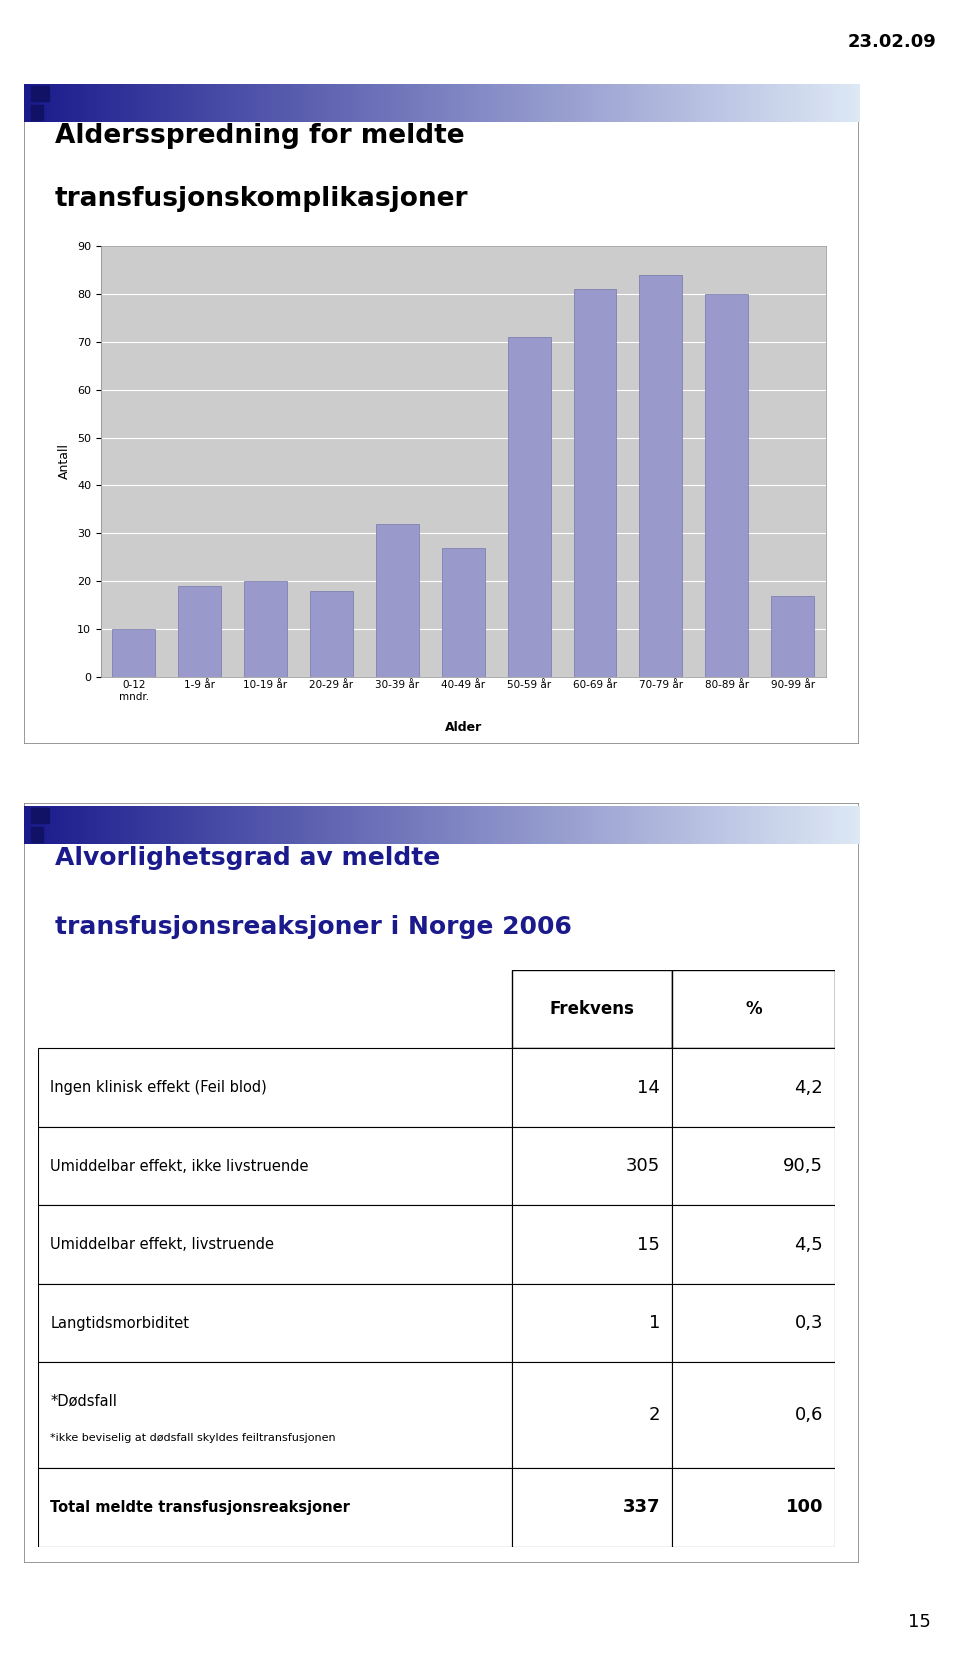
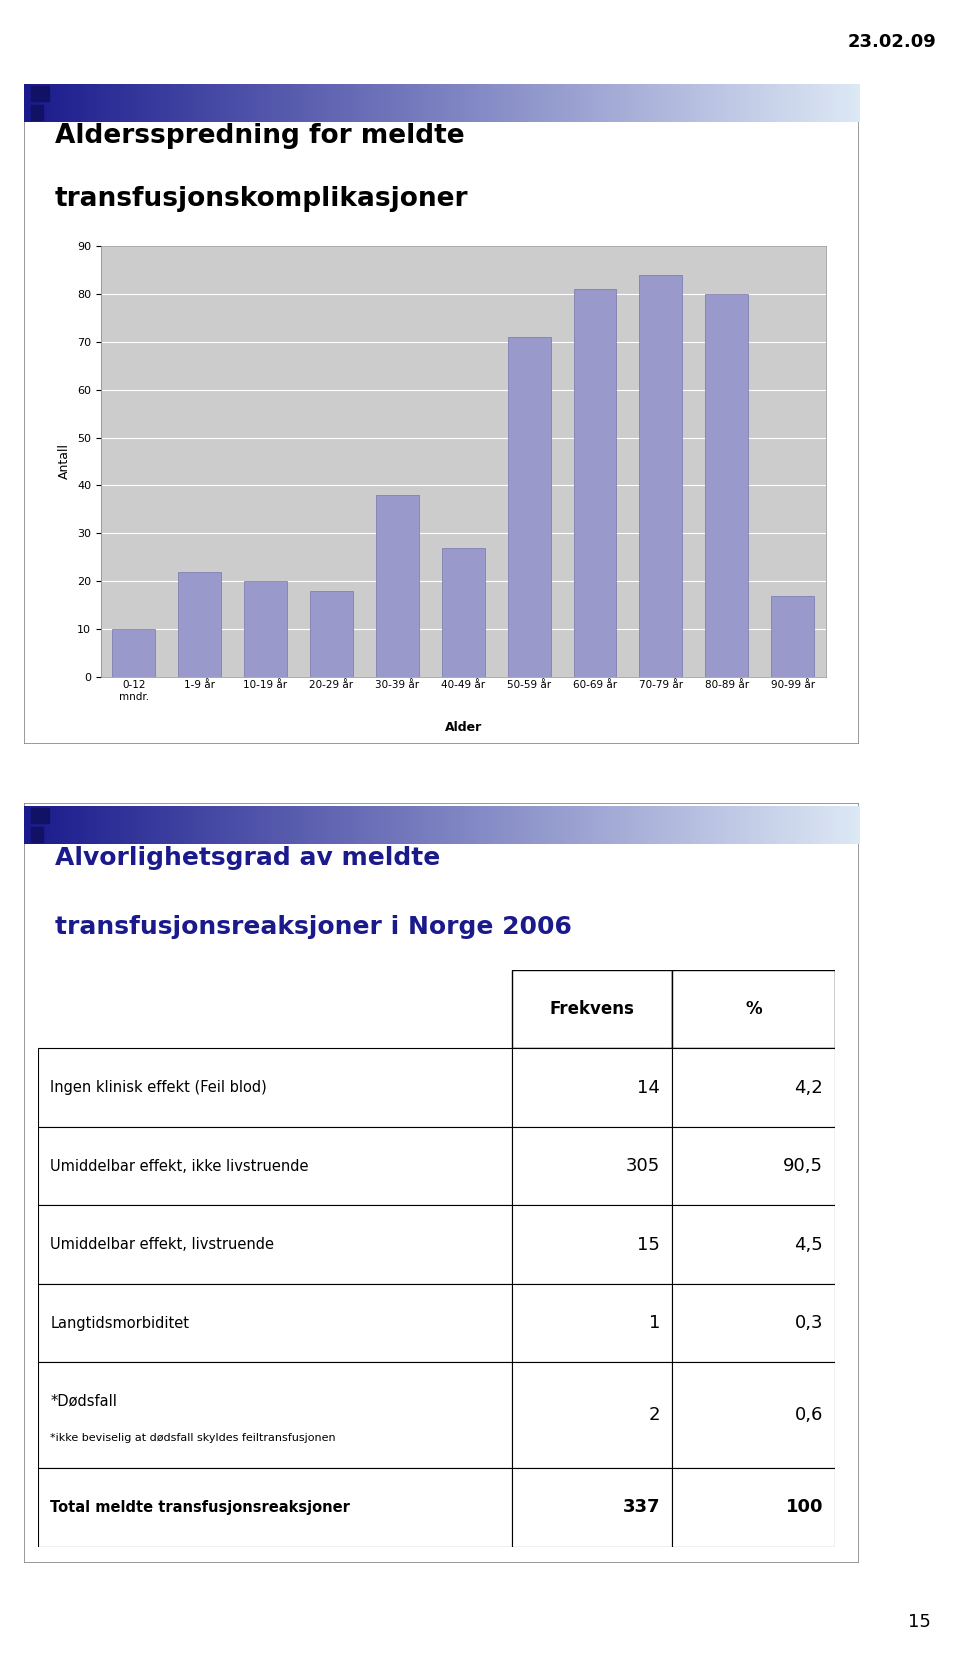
1-9 år: 19 -> 22
30-39 år: 32 -> 38
